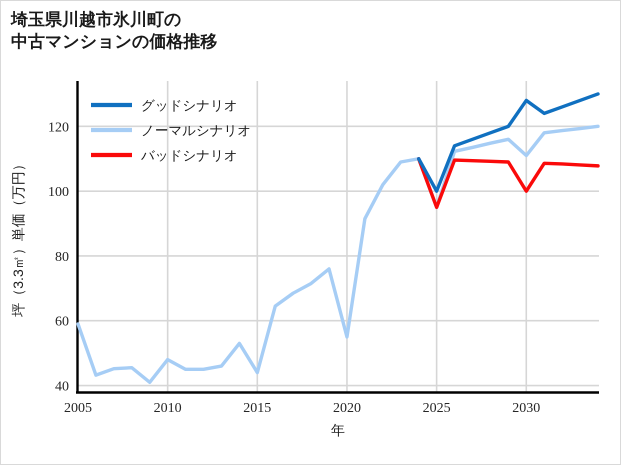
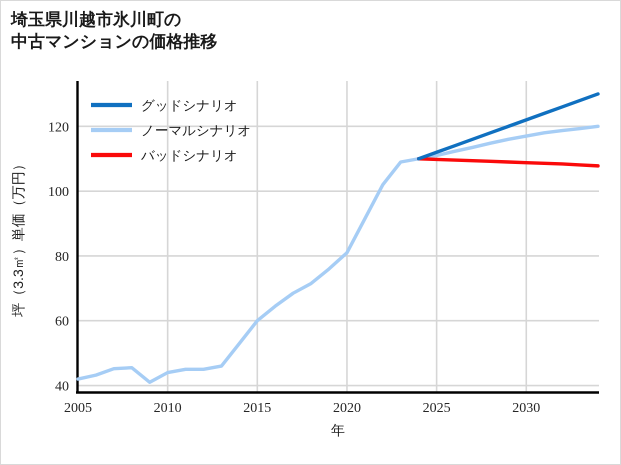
ノーマルシナリオ/2005: 59 -> 42
ノーマルシナリオ/2010: 48 -> 44
ノーマルシナリオ/2015: 44 -> 60
ノーマルシナリオ/2020: 55 -> 81
ノーマルシナリオ/2025: 95 -> 111
グッドシナリオ/2025: 100 -> 112
バッドシナリオ/2025: 95 -> 110
ノーマルシナリオ/2030: 111 -> 117
グッドシナリオ/2030: 128 -> 122
バッドシナリオ/2030: 100 -> 109
